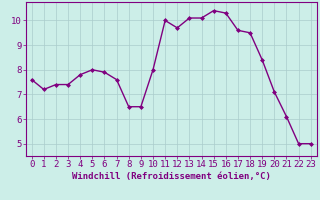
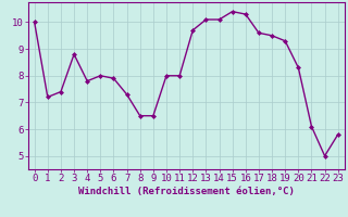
0: 7.6 -> 10.0
3: 7.4 -> 8.8
7: 7.6 -> 7.3
11: 10.0 -> 8.0
19: 8.4 -> 9.3
20: 7.1 -> 8.3
23: 5.0 -> 5.8
